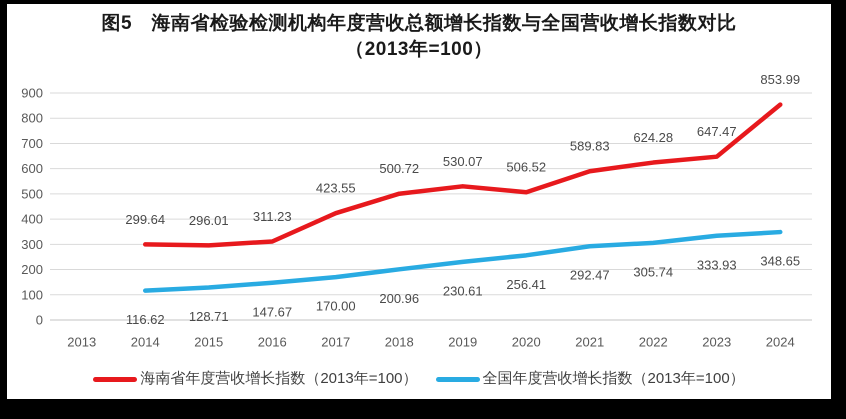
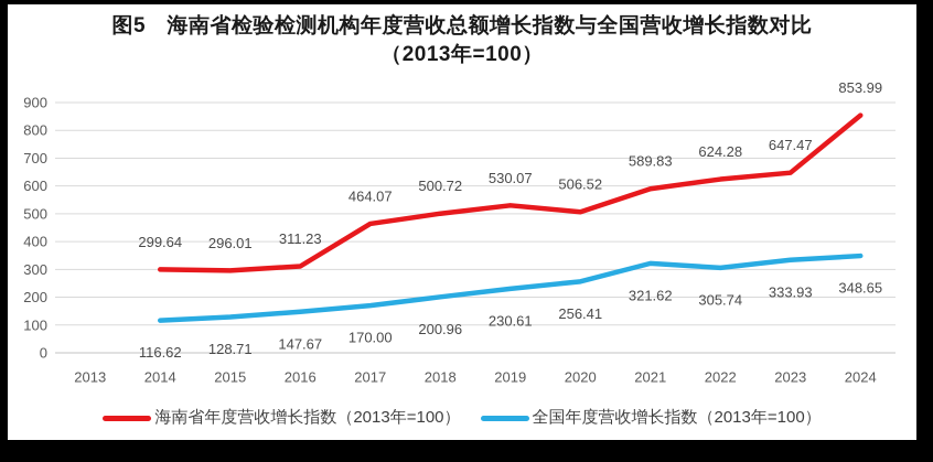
海南省年度营收增长指数（2013年=100）/2017: 423.55 -> 464.07
全国年度营收增长指数（2013年=100）/2021: 292.47 -> 321.62
